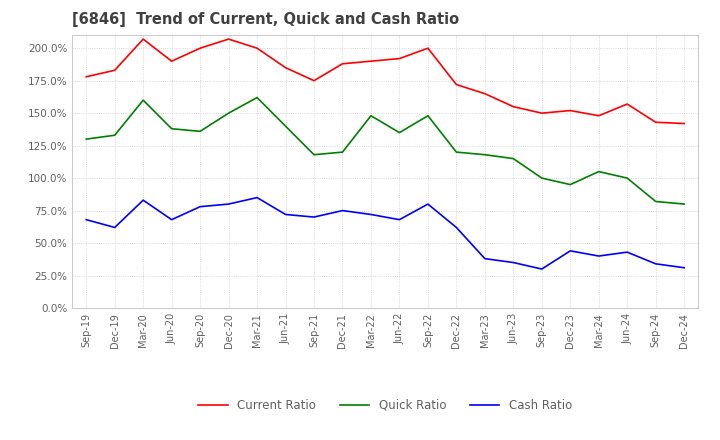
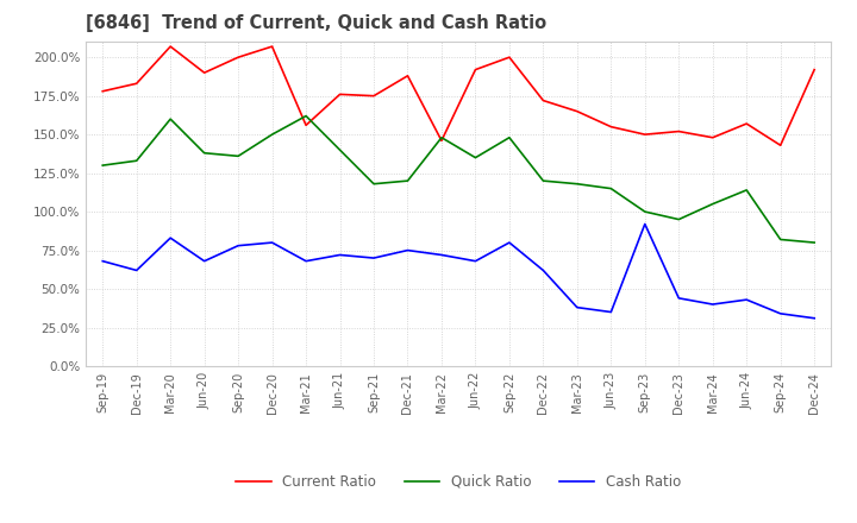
Current Ratio/Mar-21: 200% -> 156%
Cash Ratio/Mar-21: 85% -> 68%
Current Ratio/Jun-21: 185% -> 176%
Current Ratio/Mar-22: 190% -> 146%
Cash Ratio/Sep-23: 30% -> 92%
Quick Ratio/Jun-24: 100% -> 114%
Current Ratio/Dec-24: 142% -> 192%
